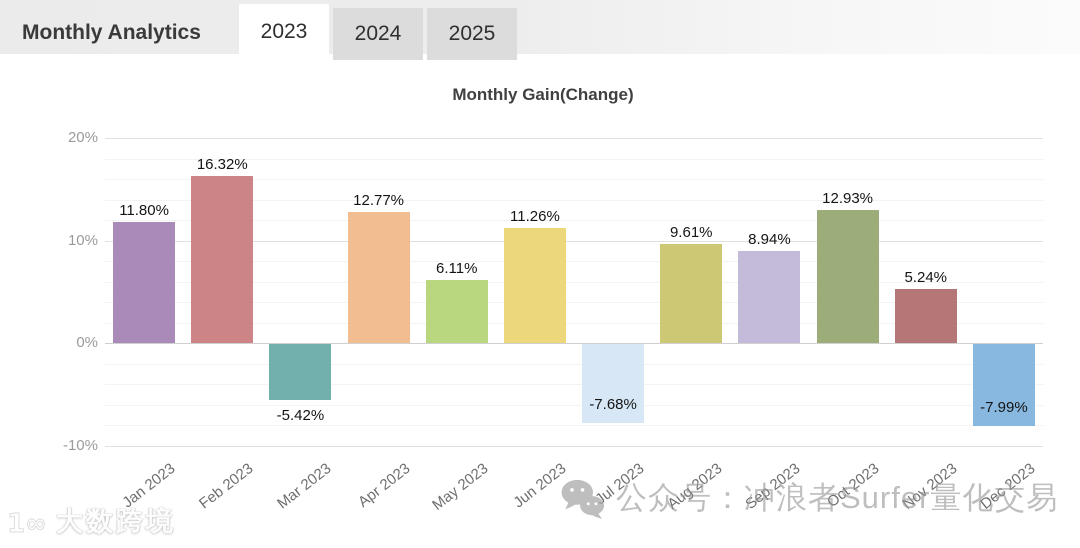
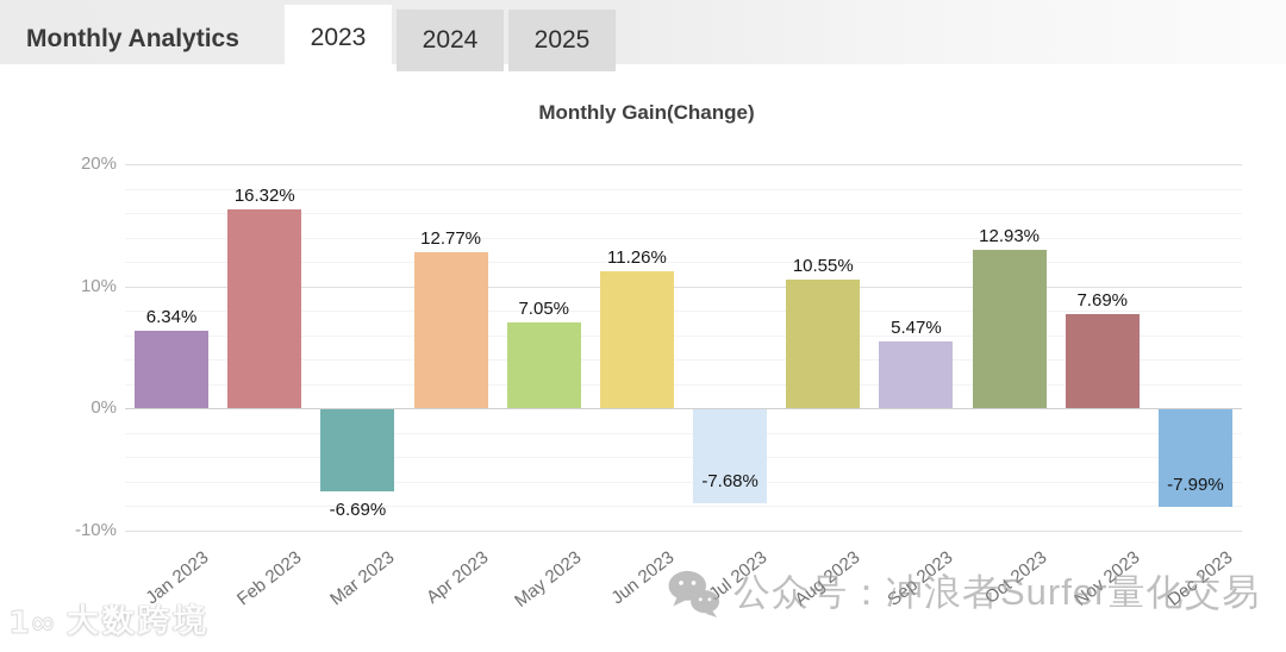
Jan 2023: 11.80% -> 6.34%
Mar 2023: -5.42% -> -6.69%
May 2023: 6.11% -> 7.05%
Aug 2023: 9.61% -> 10.55%
Sep 2023: 8.94% -> 5.47%
Nov 2023: 5.24% -> 7.69%
